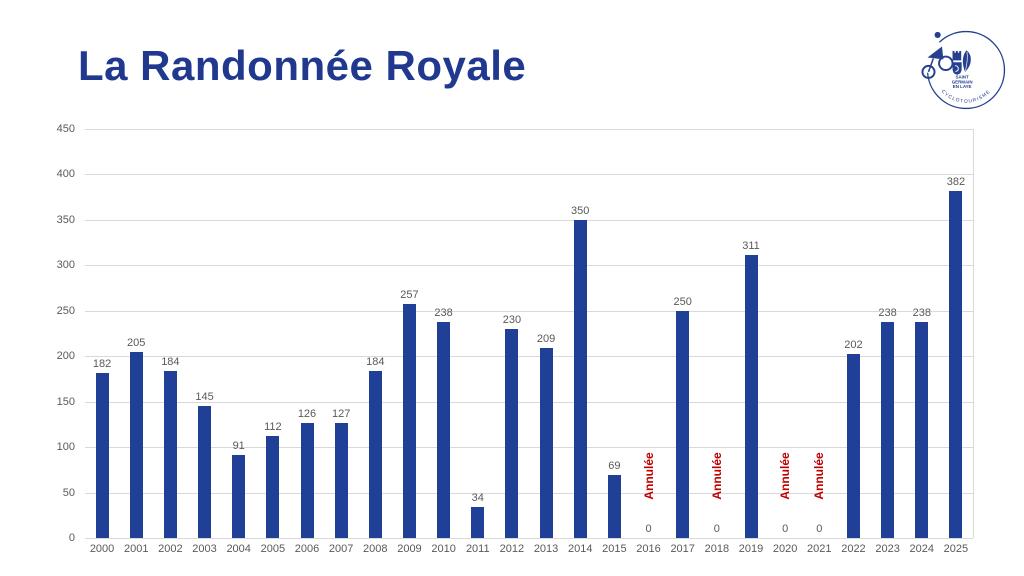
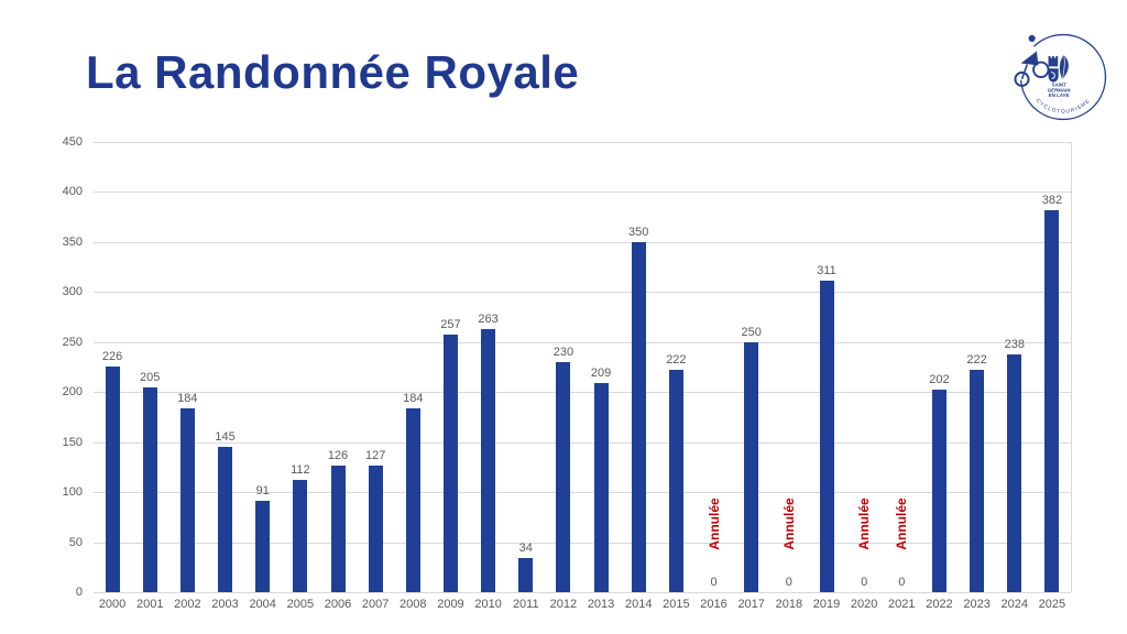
2000: 182 -> 226
2010: 238 -> 263
2015: 69 -> 222
2023: 238 -> 222
